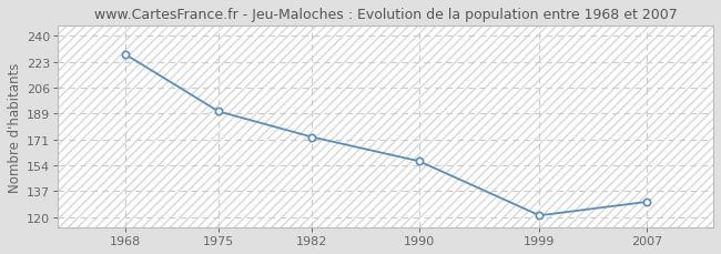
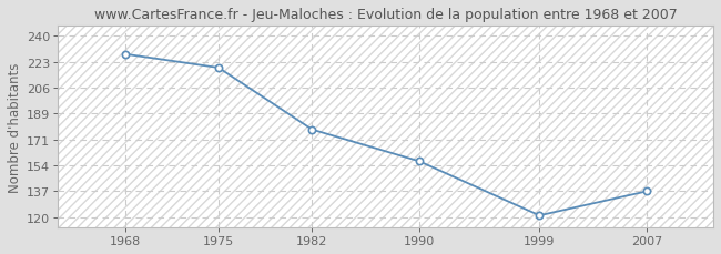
1975: 190 -> 219
1982: 173 -> 178
2007: 130 -> 137
